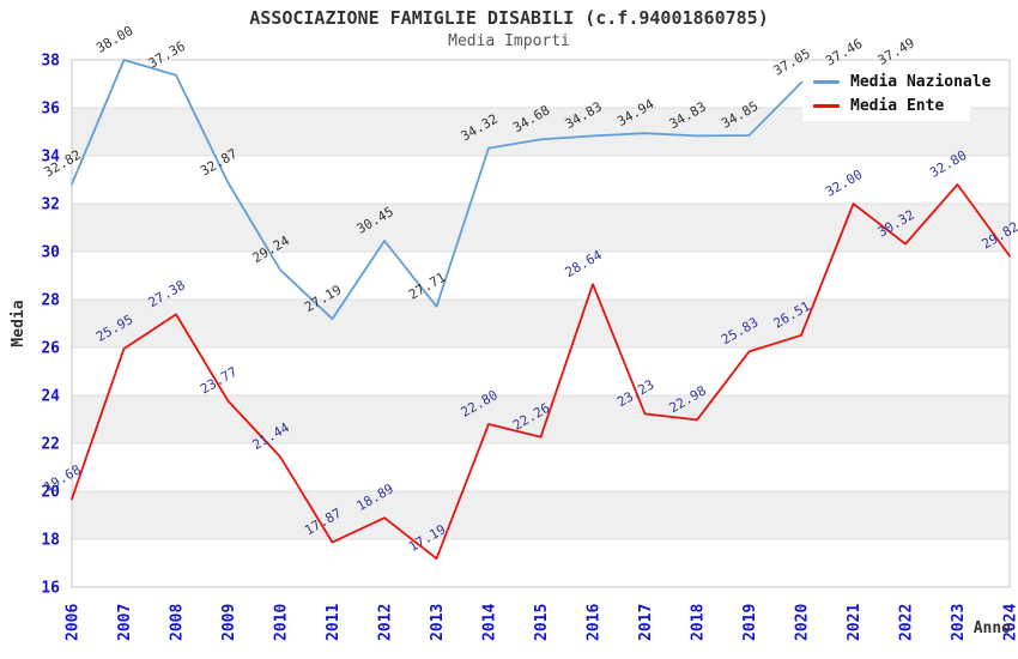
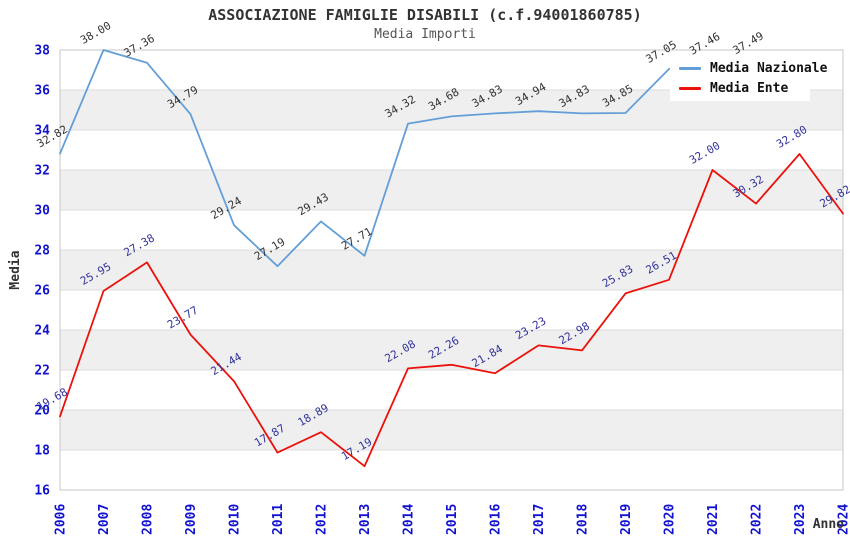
Media Nazionale/2009: 32.87 -> 34.79
Media Nazionale/2012: 30.45 -> 29.43
Media Ente/2014: 22.80 -> 22.08
Media Ente/2016: 28.64 -> 21.84
